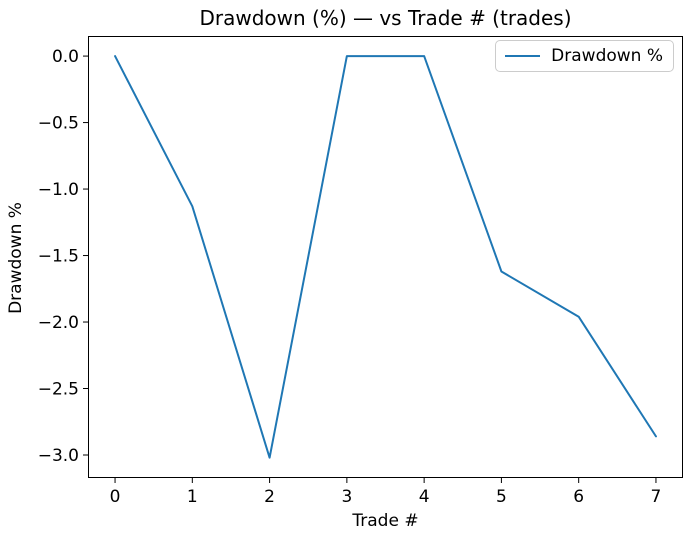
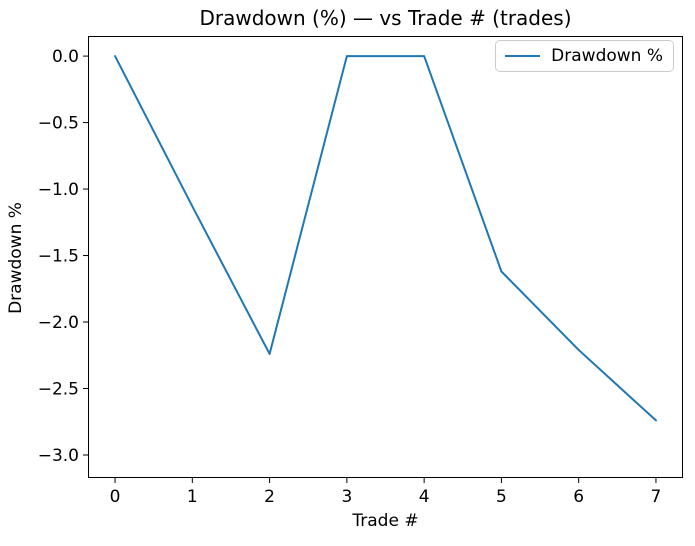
2: -3.02 -> -2.24
6: -1.96 -> -2.21
7: -2.86 -> -2.74
